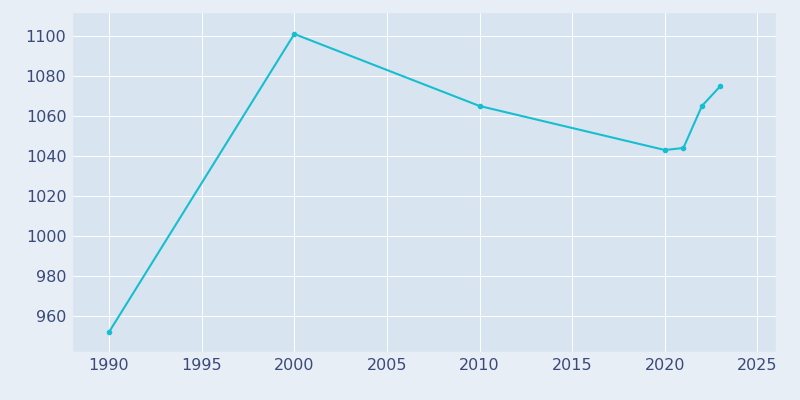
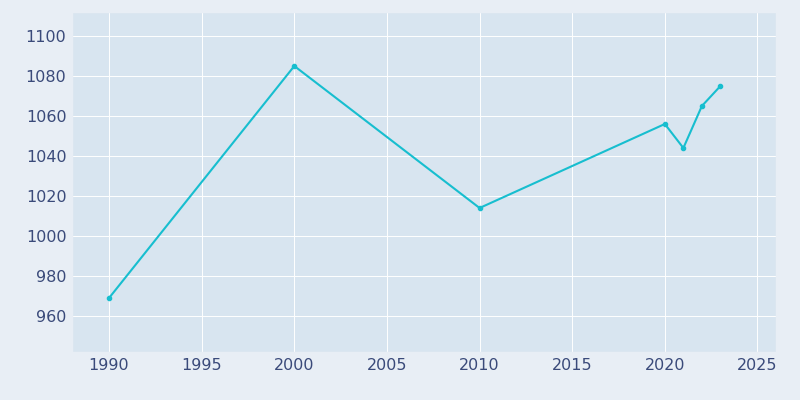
1990: 952 -> 969
2000: 1101 -> 1085
2010: 1065 -> 1014
2020: 1043 -> 1056
